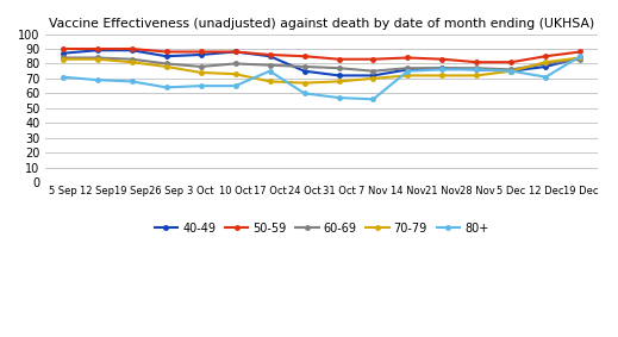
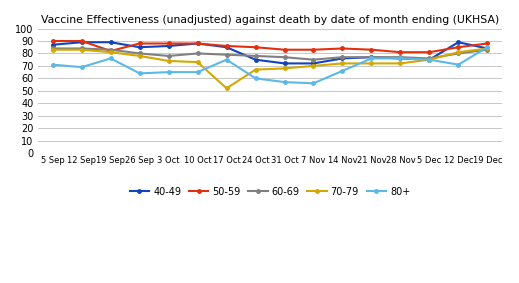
50-59/19 Sep: 90 -> 82
80+/19 Sep: 68 -> 76
70-79/17 Oct: 68 -> 52
80+/14 Nov: 75 -> 66
40-49/12 Dec: 78 -> 89
